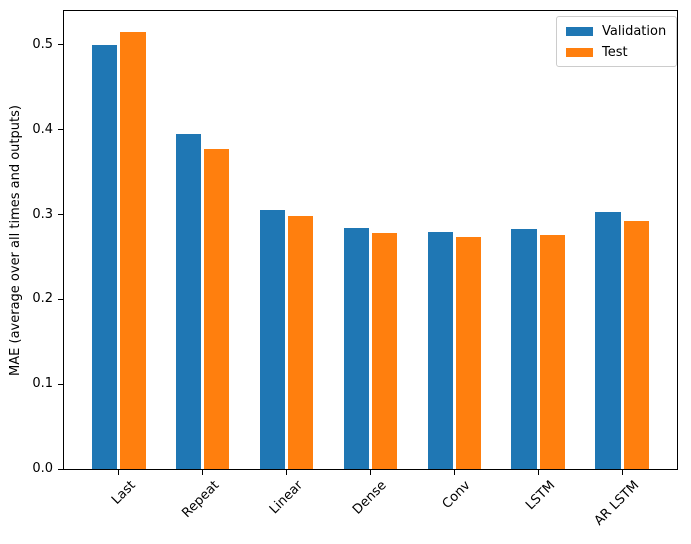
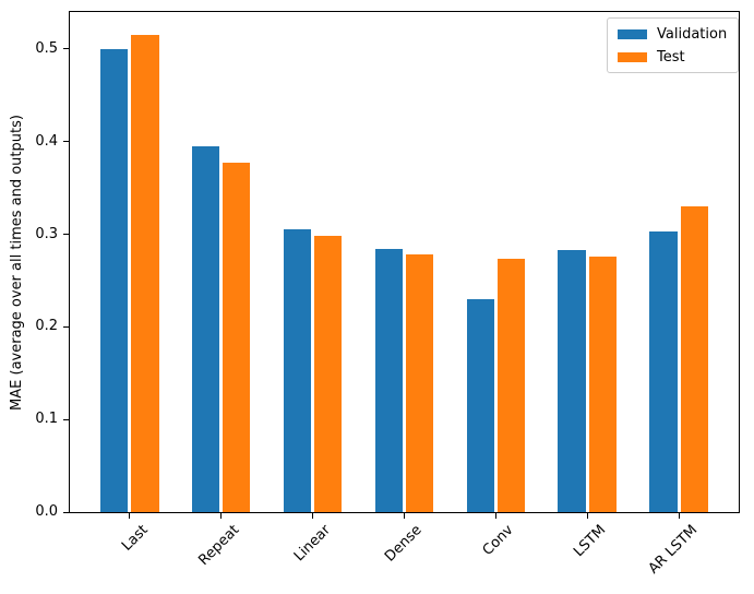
Validation/Conv: 0.28 -> 0.23
Test/AR LSTM: 0.29 -> 0.33
